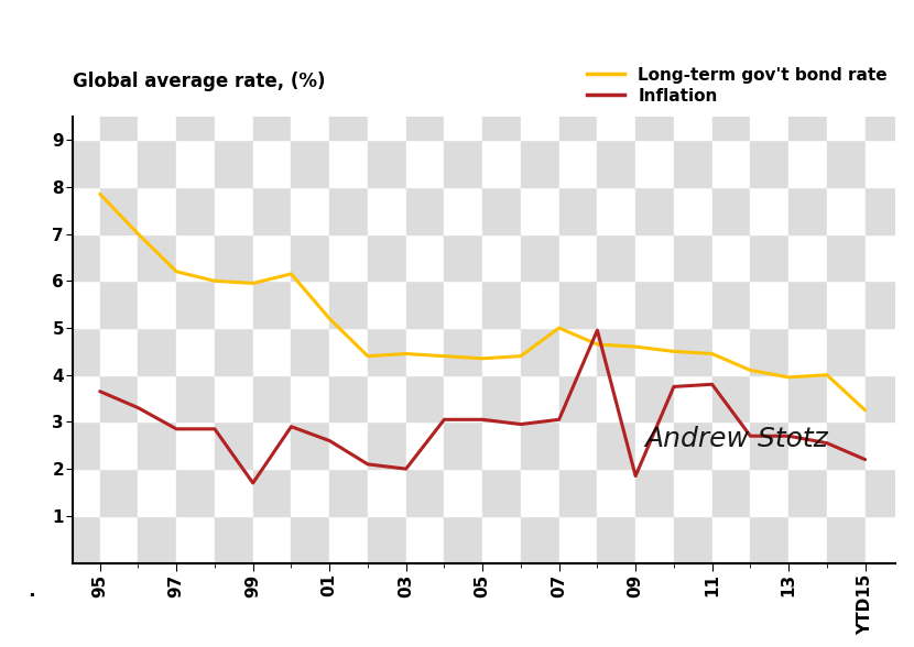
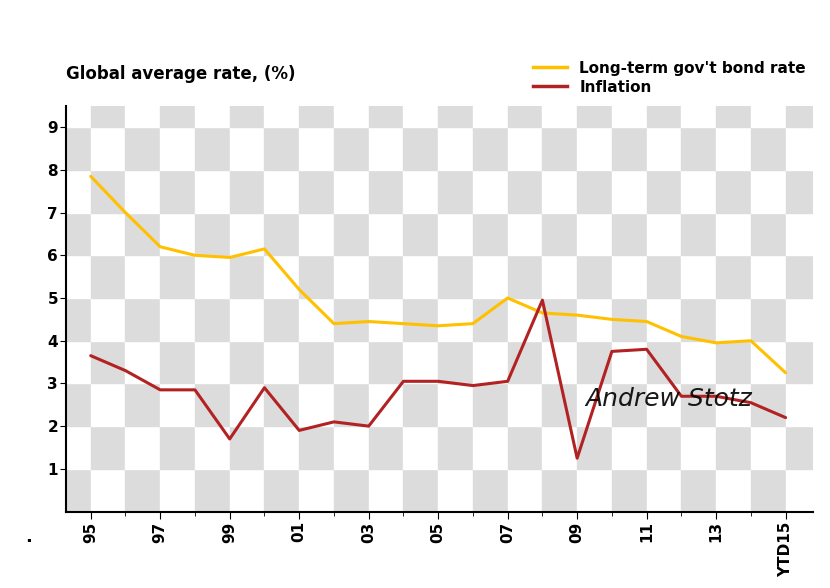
Inflation/01: 2.60 -> 1.90
Inflation/09: 1.85 -> 1.25
